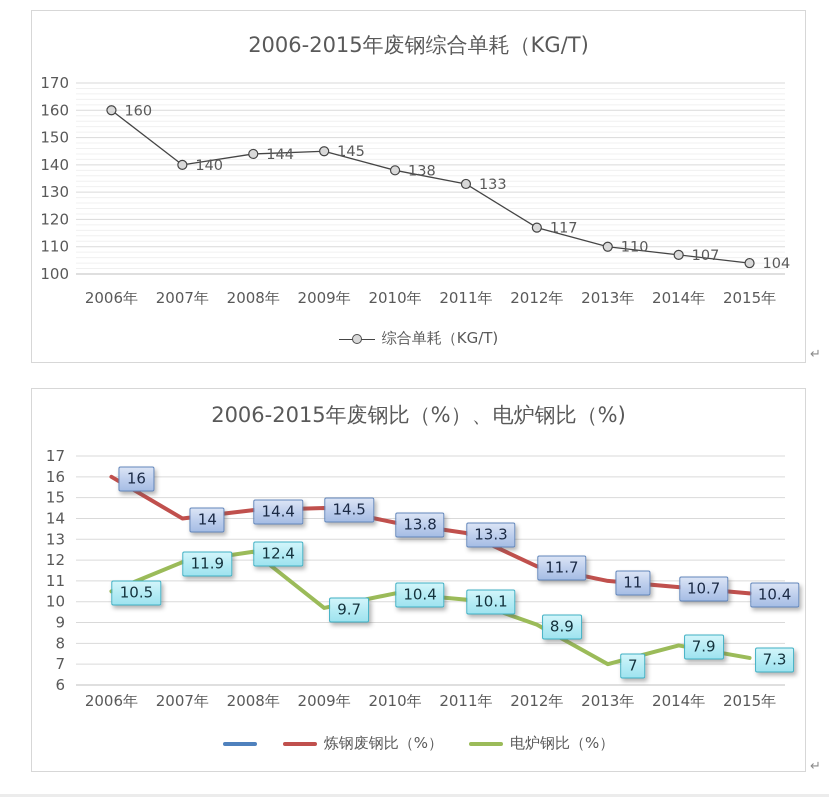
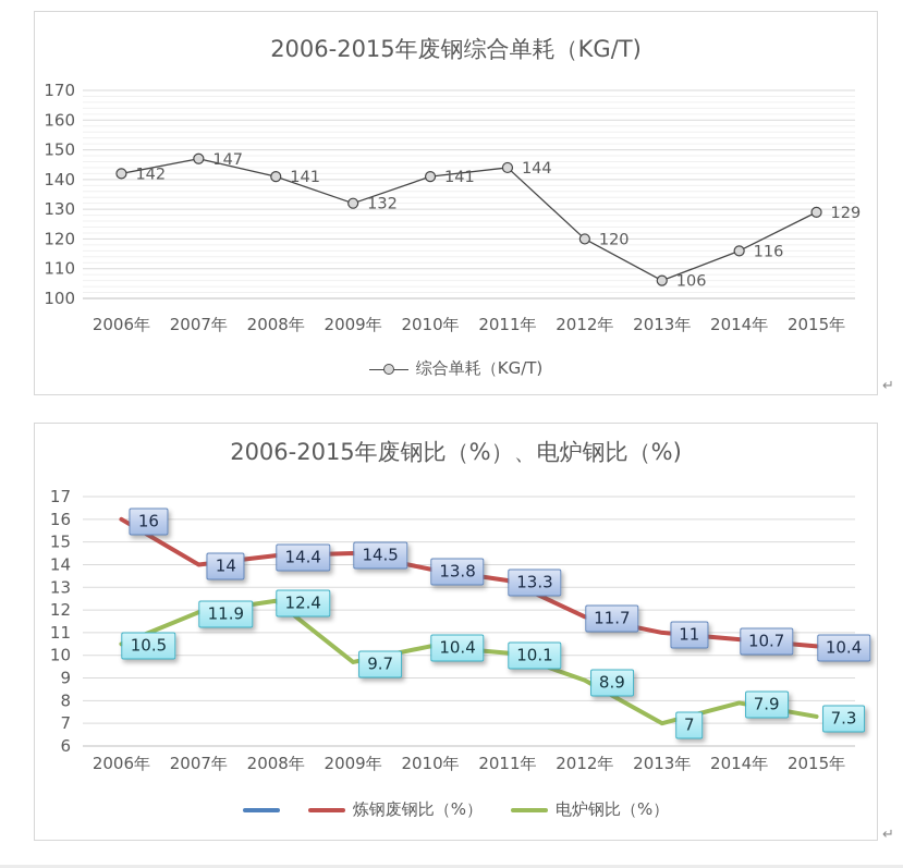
2006-2015年废钢综合单耗（KG/T)/2006年: 160 -> 142
2006-2015年废钢综合单耗（KG/T)/2007年: 140 -> 147
2006-2015年废钢综合单耗（KG/T)/2008年: 144 -> 141
2006-2015年废钢综合单耗（KG/T)/2009年: 145 -> 132
2006-2015年废钢综合单耗（KG/T)/2010年: 138 -> 141
2006-2015年废钢综合单耗（KG/T)/2011年: 133 -> 144
2006-2015年废钢综合单耗（KG/T)/2012年: 117 -> 120
2006-2015年废钢综合单耗（KG/T)/2013年: 110 -> 106
2006-2015年废钢综合单耗（KG/T)/2014年: 107 -> 116
2006-2015年废钢综合单耗（KG/T)/2015年: 104 -> 129
